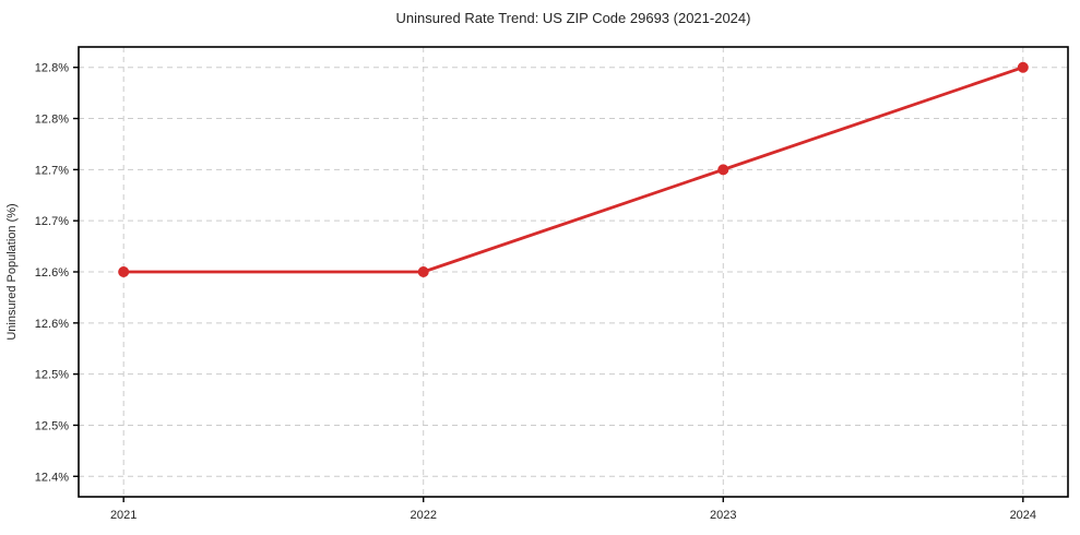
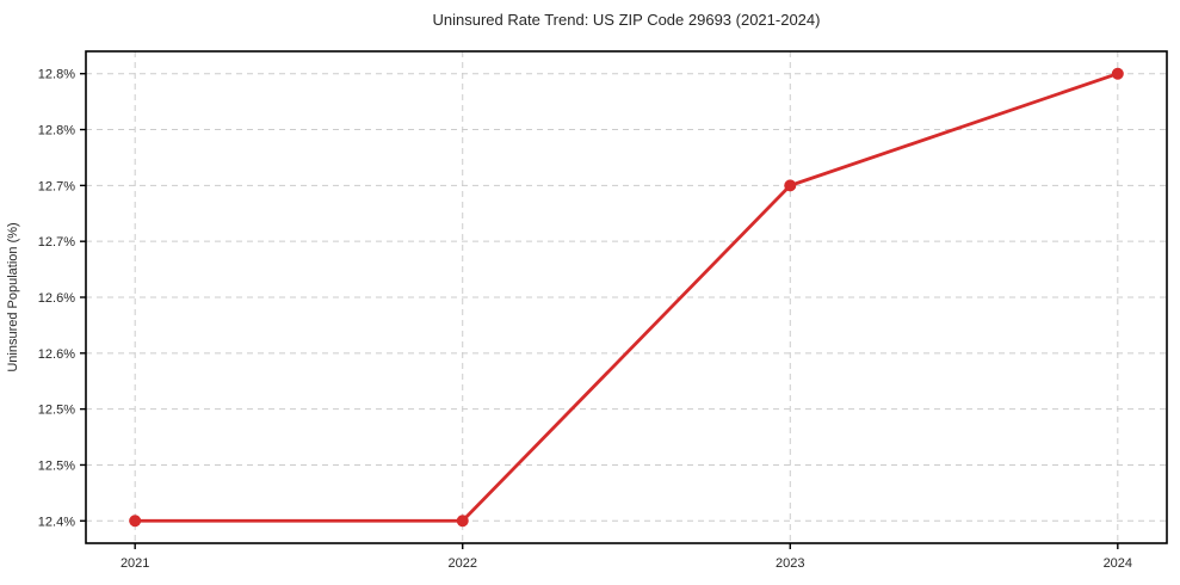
2021: 12.6% -> 12.4%
2022: 12.6% -> 12.4%
